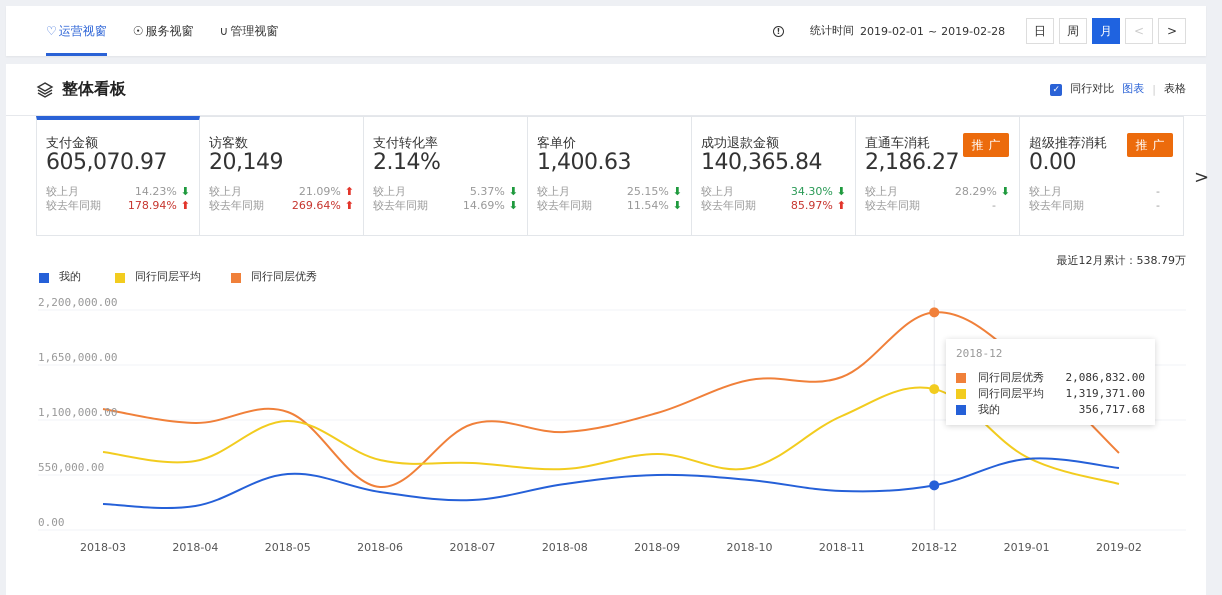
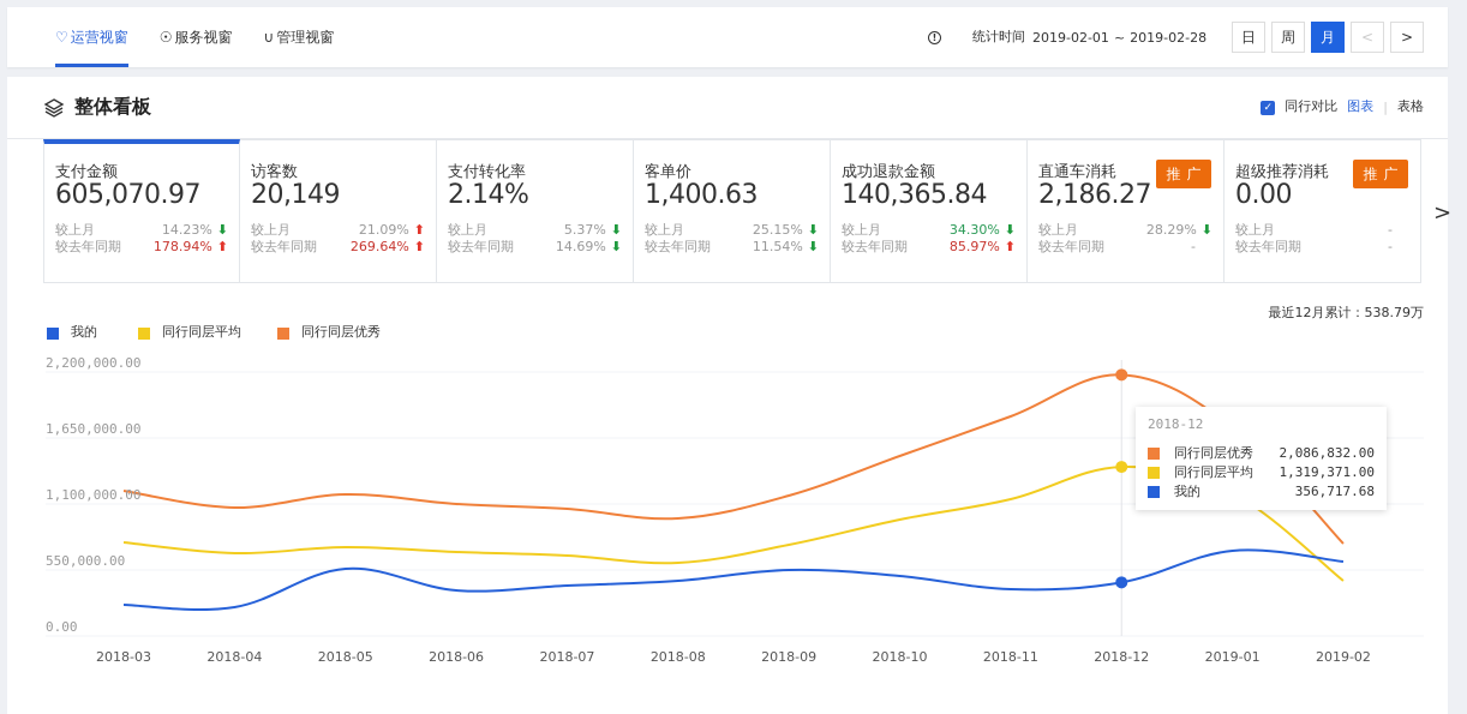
同行同层平均/2018-05: 1000000 -> 650000
同行同层优秀/2018-06: 340000 -> 1010000
我的/2018-07: 210000 -> 330000
同行同层平均/2018-10: 530000 -> 880000
同行同层优秀/2018-11: 1440000 -> 1740000
同行同层平均/2019-01: 640000 -> 1100000
同行同层优秀/2019-01: 1570000 -> 1650000
